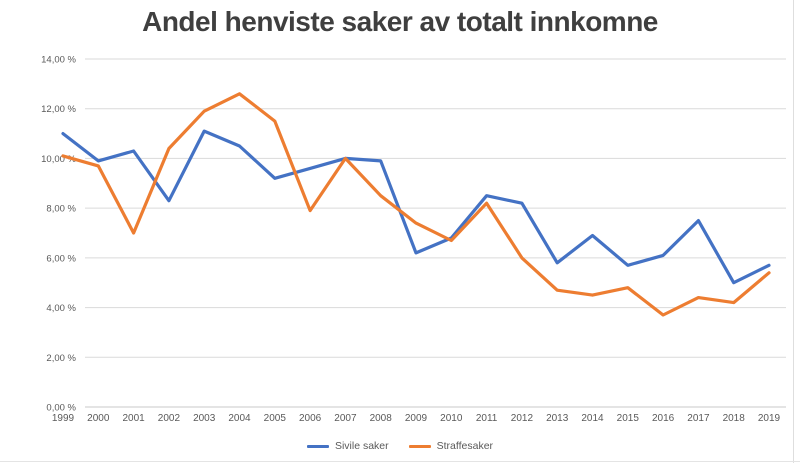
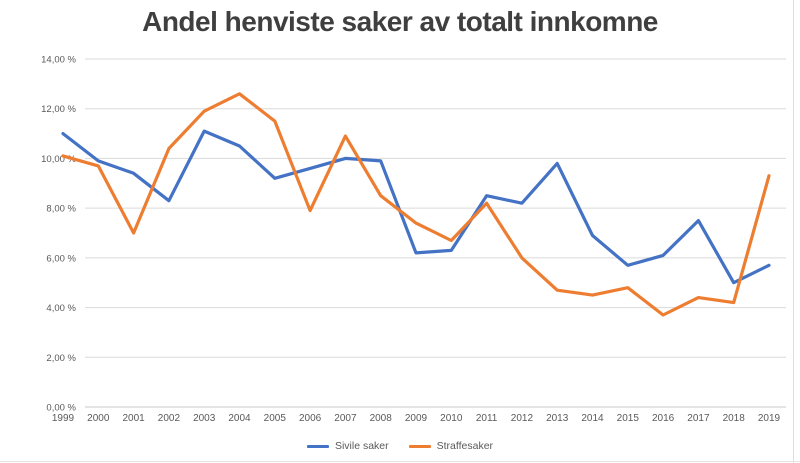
Sivile saker/2001: 10,3% -> 9,4%
Straffesaker/2007: 10,0% -> 10,9%
Sivile saker/2010: 6,8% -> 6,3%
Sivile saker/2013: 5,8% -> 9,8%
Straffesaker/2019: 5,4% -> 9,3%
